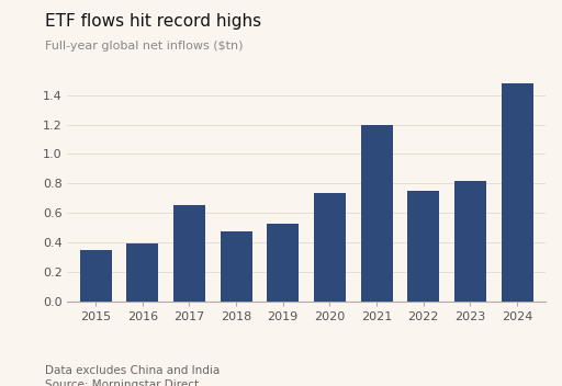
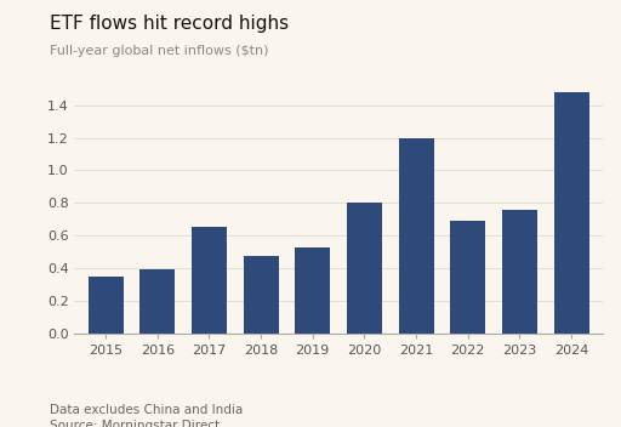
2020: 0.73 -> 0.80
2022: 0.75 -> 0.69
2023: 0.81 -> 0.76
